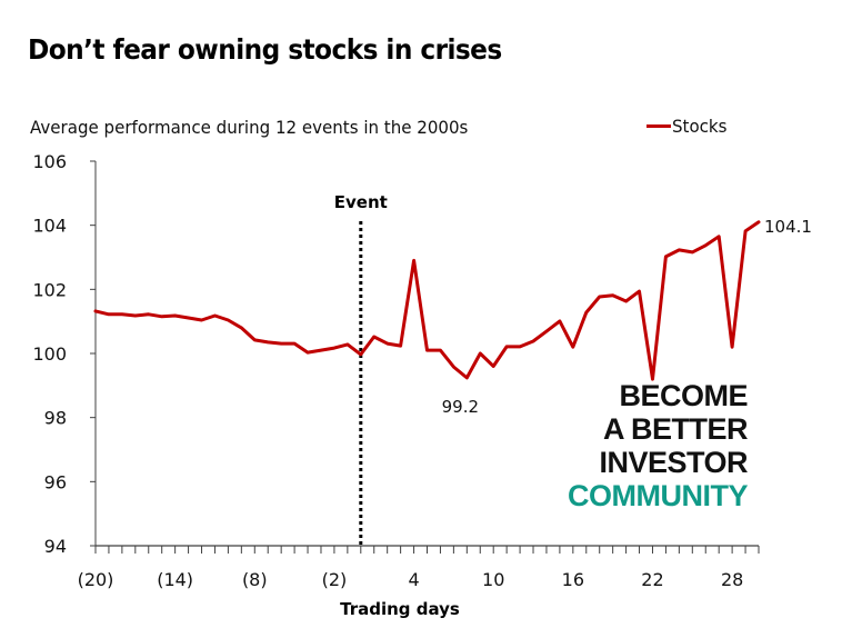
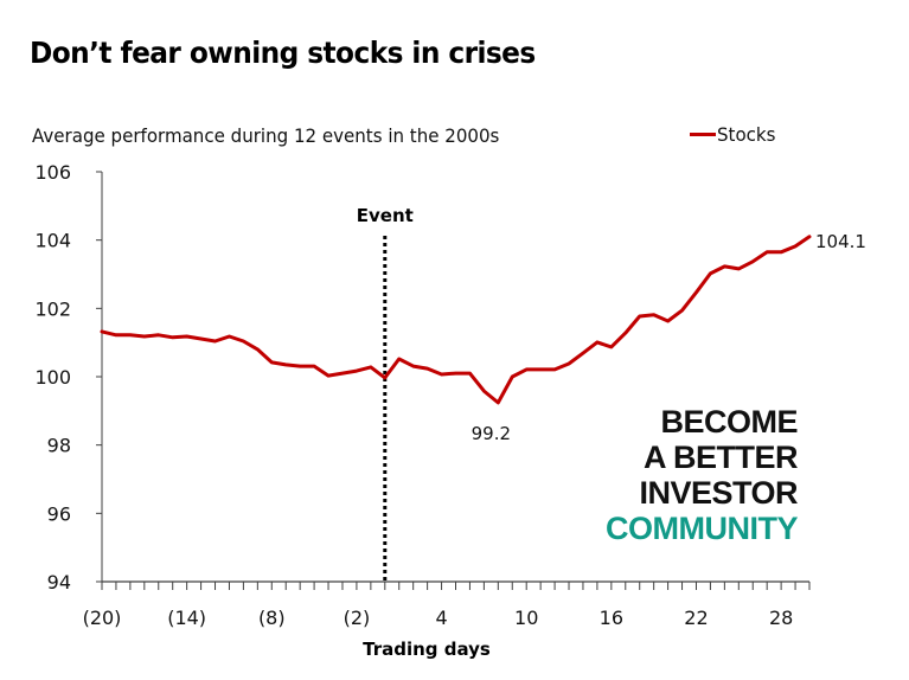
4: 102.9 -> 100.1
10: 99.6 -> 100.2
16: 100.2 -> 100.9
22: 99.2 -> 102.5
28: 100.2 -> 103.7
